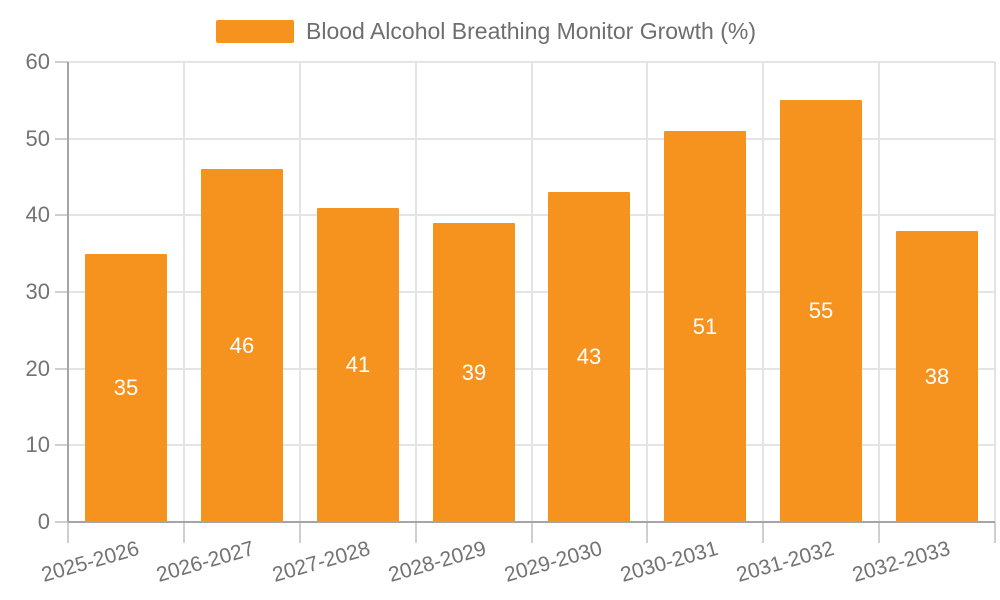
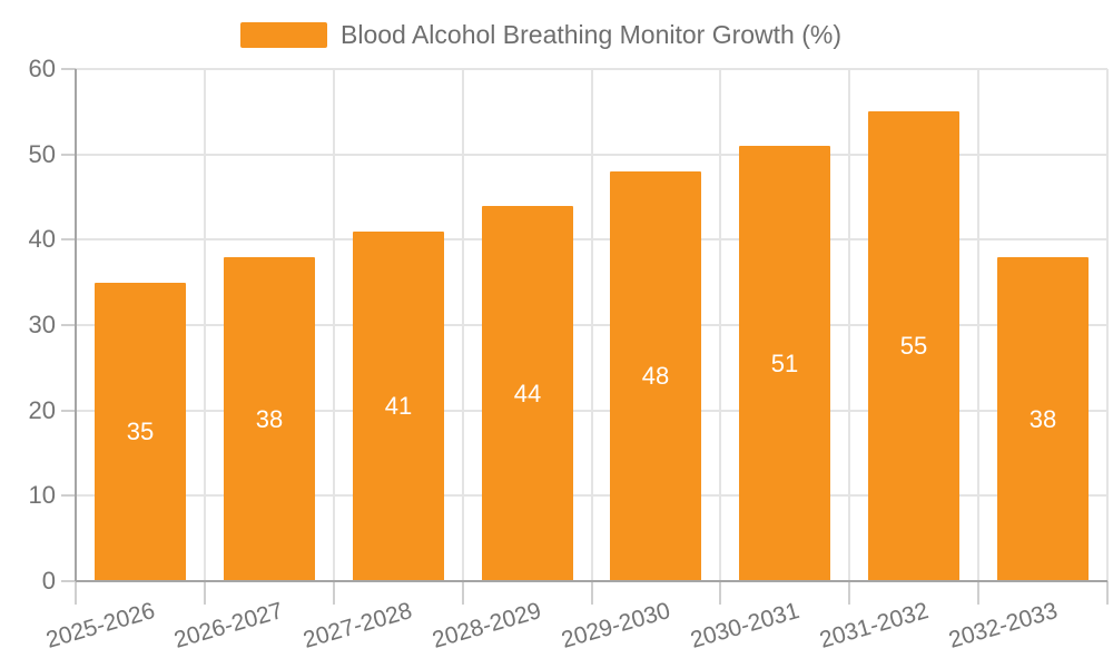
2026-2027: 46 -> 38
2028-2029: 39 -> 44
2029-2030: 43 -> 48
